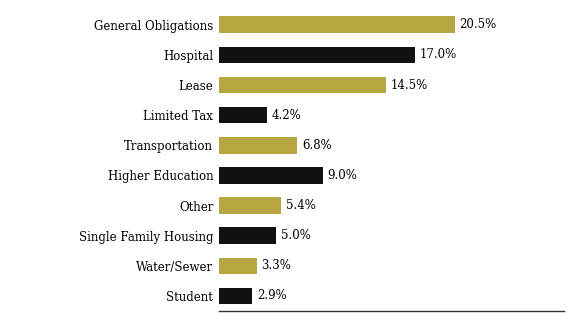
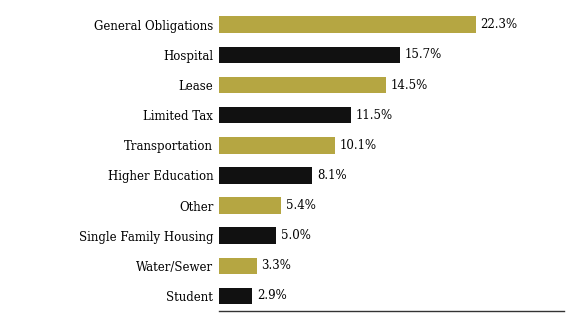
General Obligations: 20.5% -> 22.3%
Hospital: 17.0% -> 15.7%
Limited Tax: 4.2% -> 11.5%
Transportation: 6.8% -> 10.1%
Higher Education: 9.0% -> 8.1%
